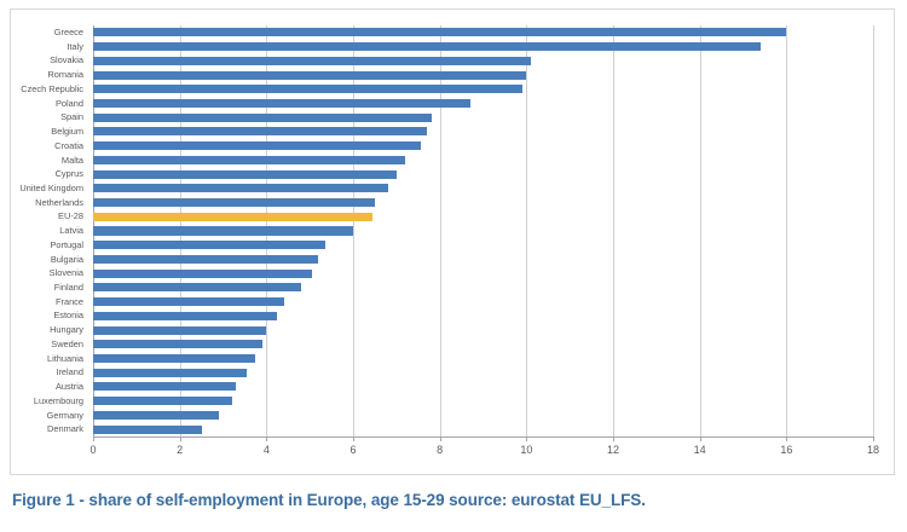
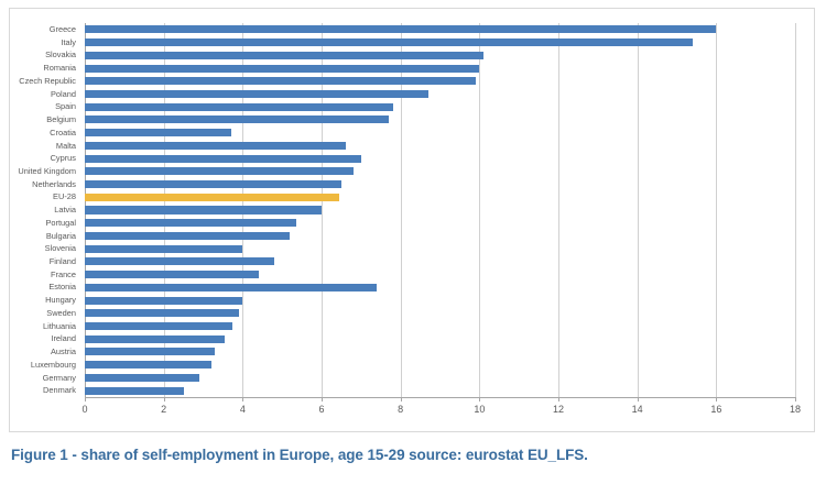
Croatia: 7.5 -> 3.7
Malta: 7.2 -> 6.6
Slovenia: 5.0 -> 4.0
Estonia: 4.2 -> 7.4
